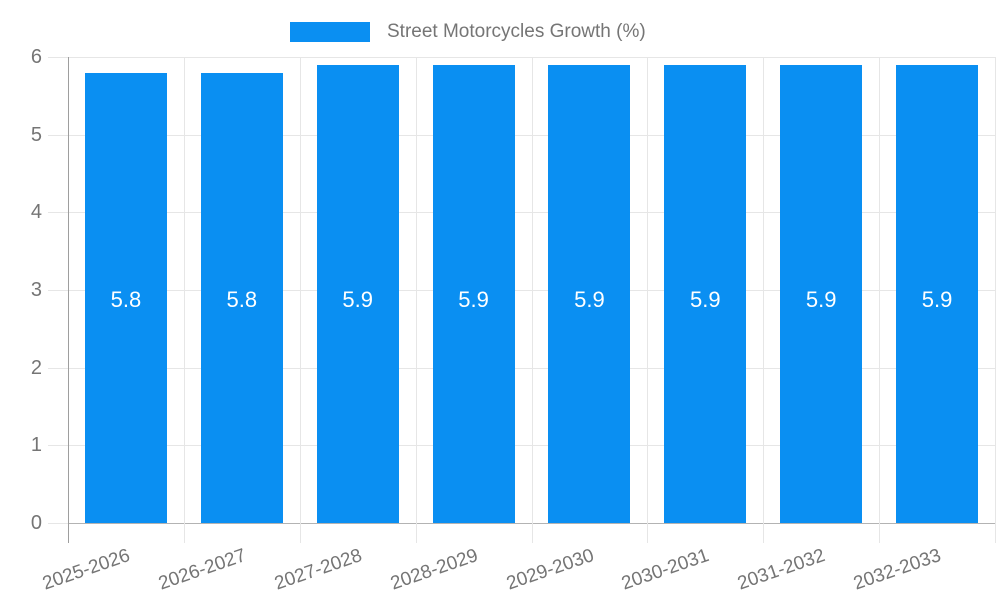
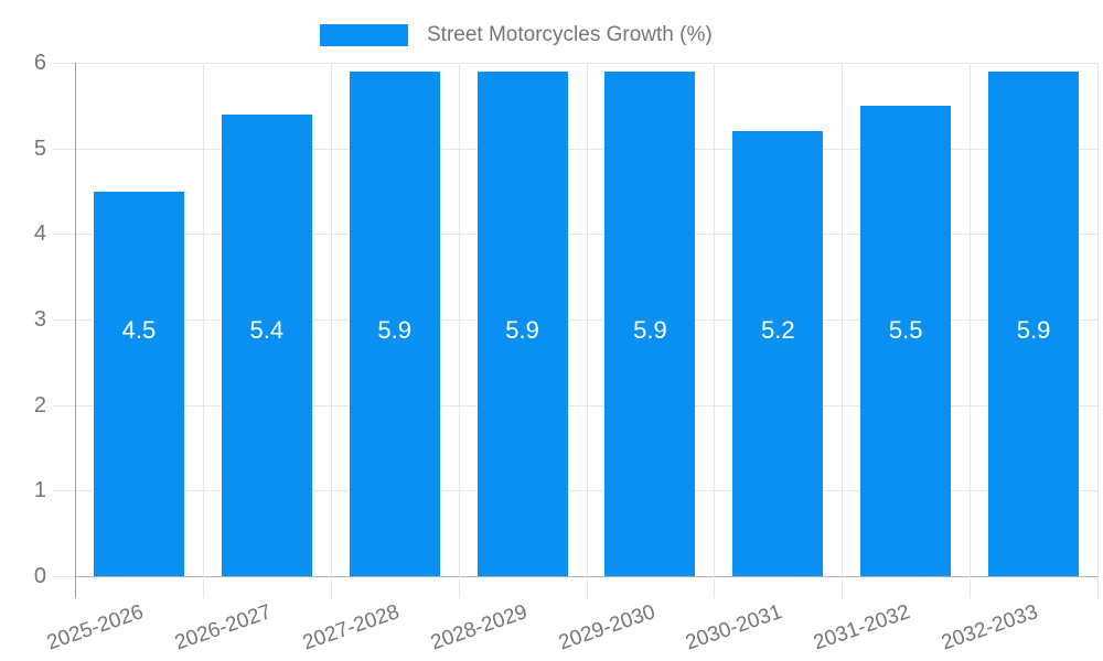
2025-2026: 5.8 -> 4.5
2026-2027: 5.8 -> 5.4
2030-2031: 5.9 -> 5.2
2031-2032: 5.9 -> 5.5
